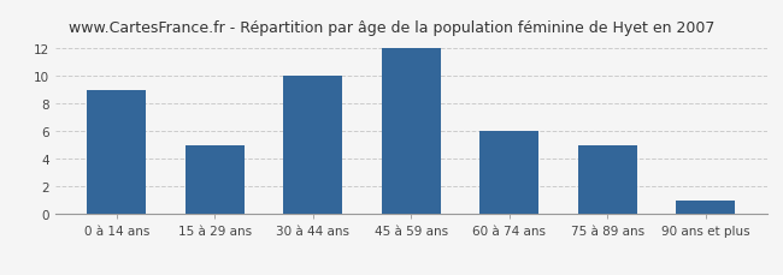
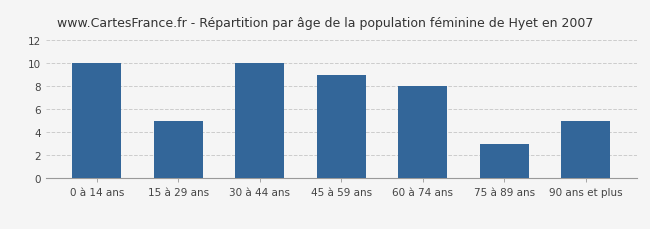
0 à 14 ans: 9 -> 10
45 à 59 ans: 12 -> 9
60 à 74 ans: 6 -> 8
75 à 89 ans: 5 -> 3
90 ans et plus: 1 -> 5
